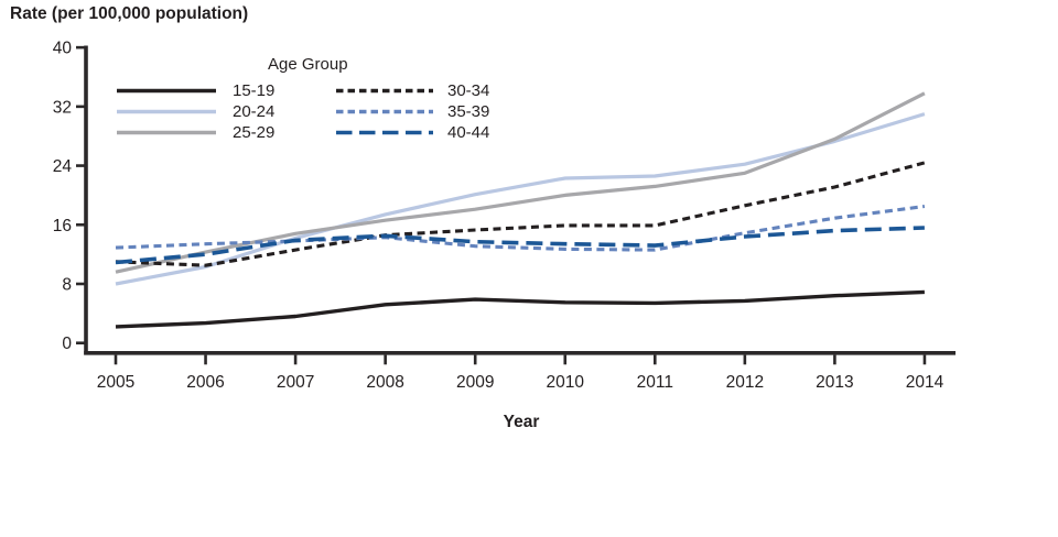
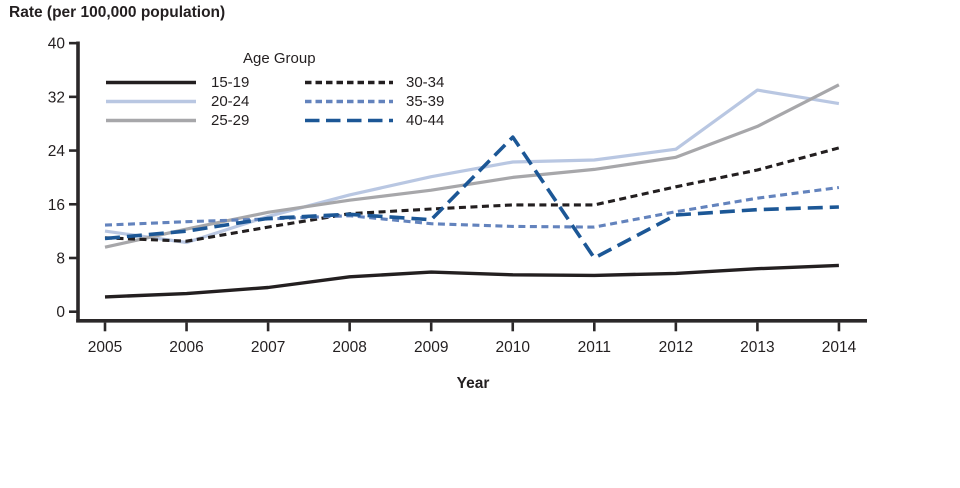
20-24/2005: 8 -> 12
40-44/2010: 13 -> 26
40-44/2011: 13 -> 8
20-24/2013: 27 -> 33
